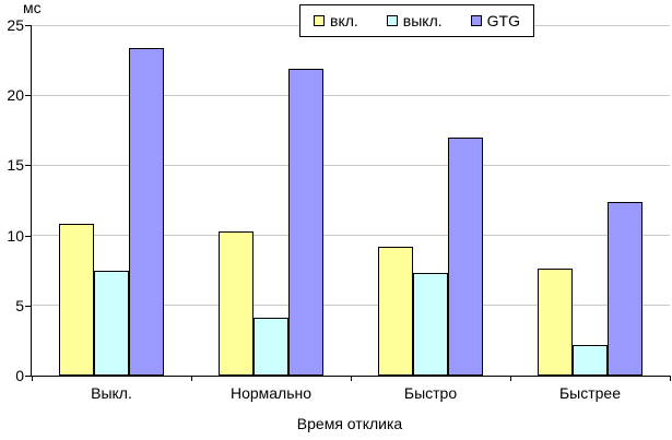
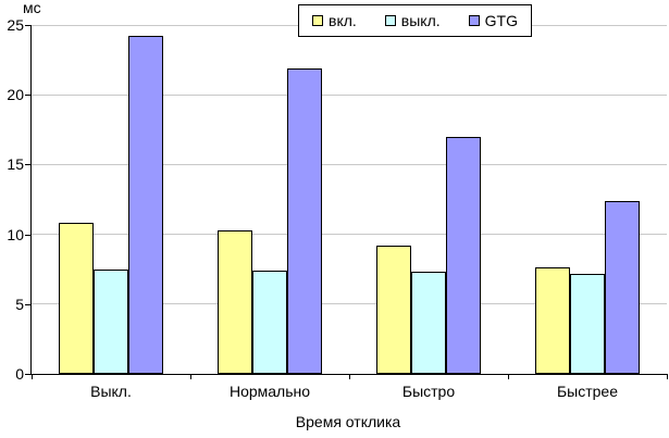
GTG/Выкл.: 23.4 -> 24.2
выкл./Нормально: 4.1 -> 7.4
выкл./Быстрее: 2.2 -> 7.2
